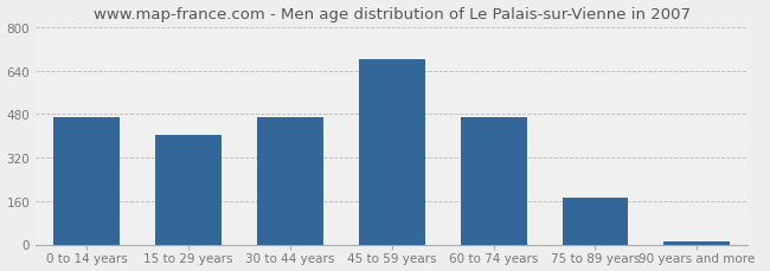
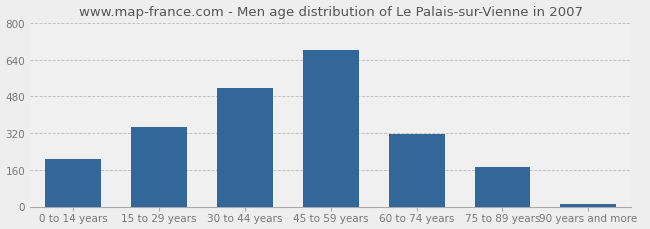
0 to 14 years: 468 -> 205
15 to 29 years: 405 -> 345
30 to 44 years: 468 -> 515
60 to 74 years: 468 -> 315
